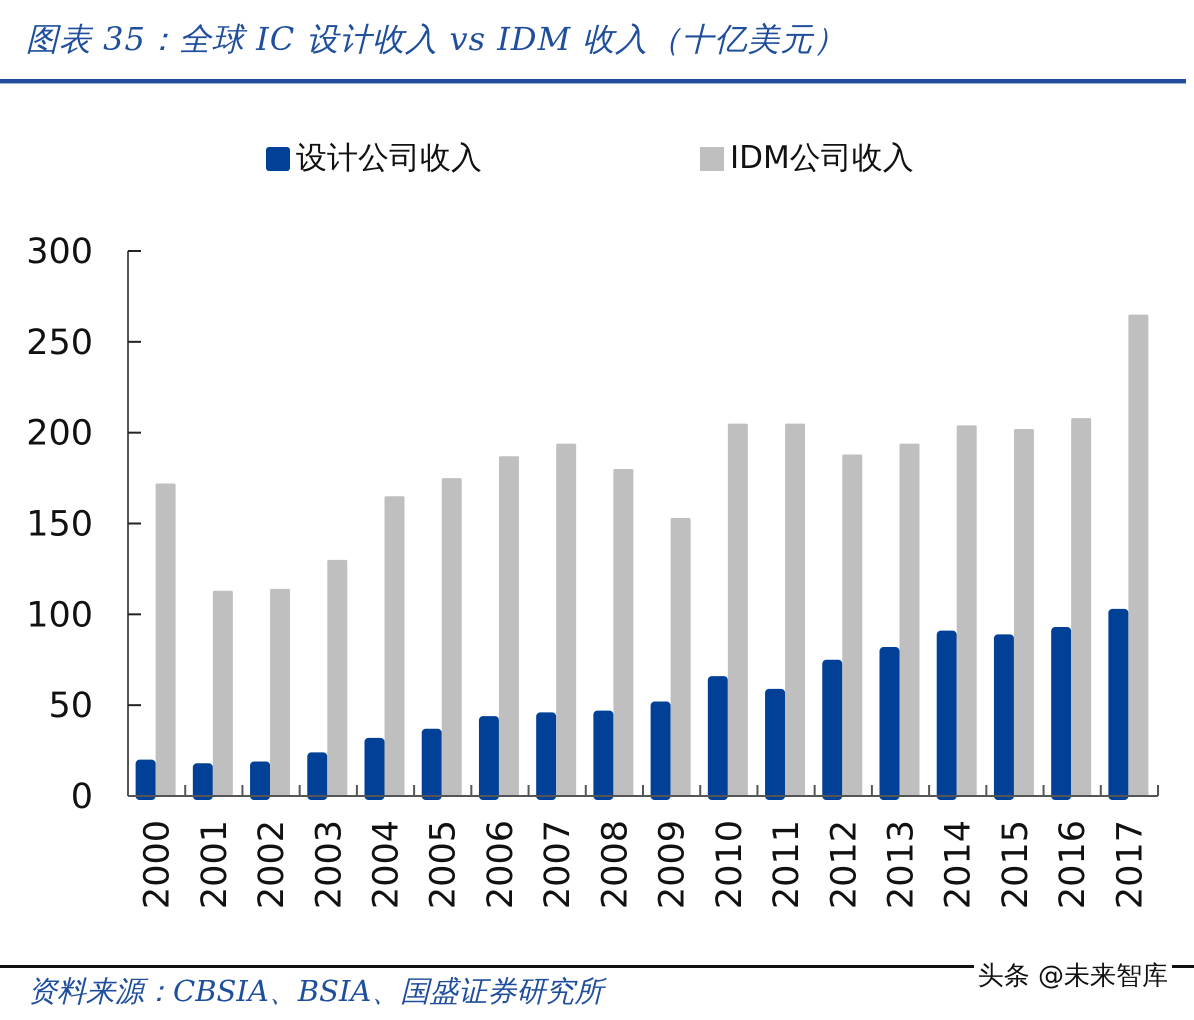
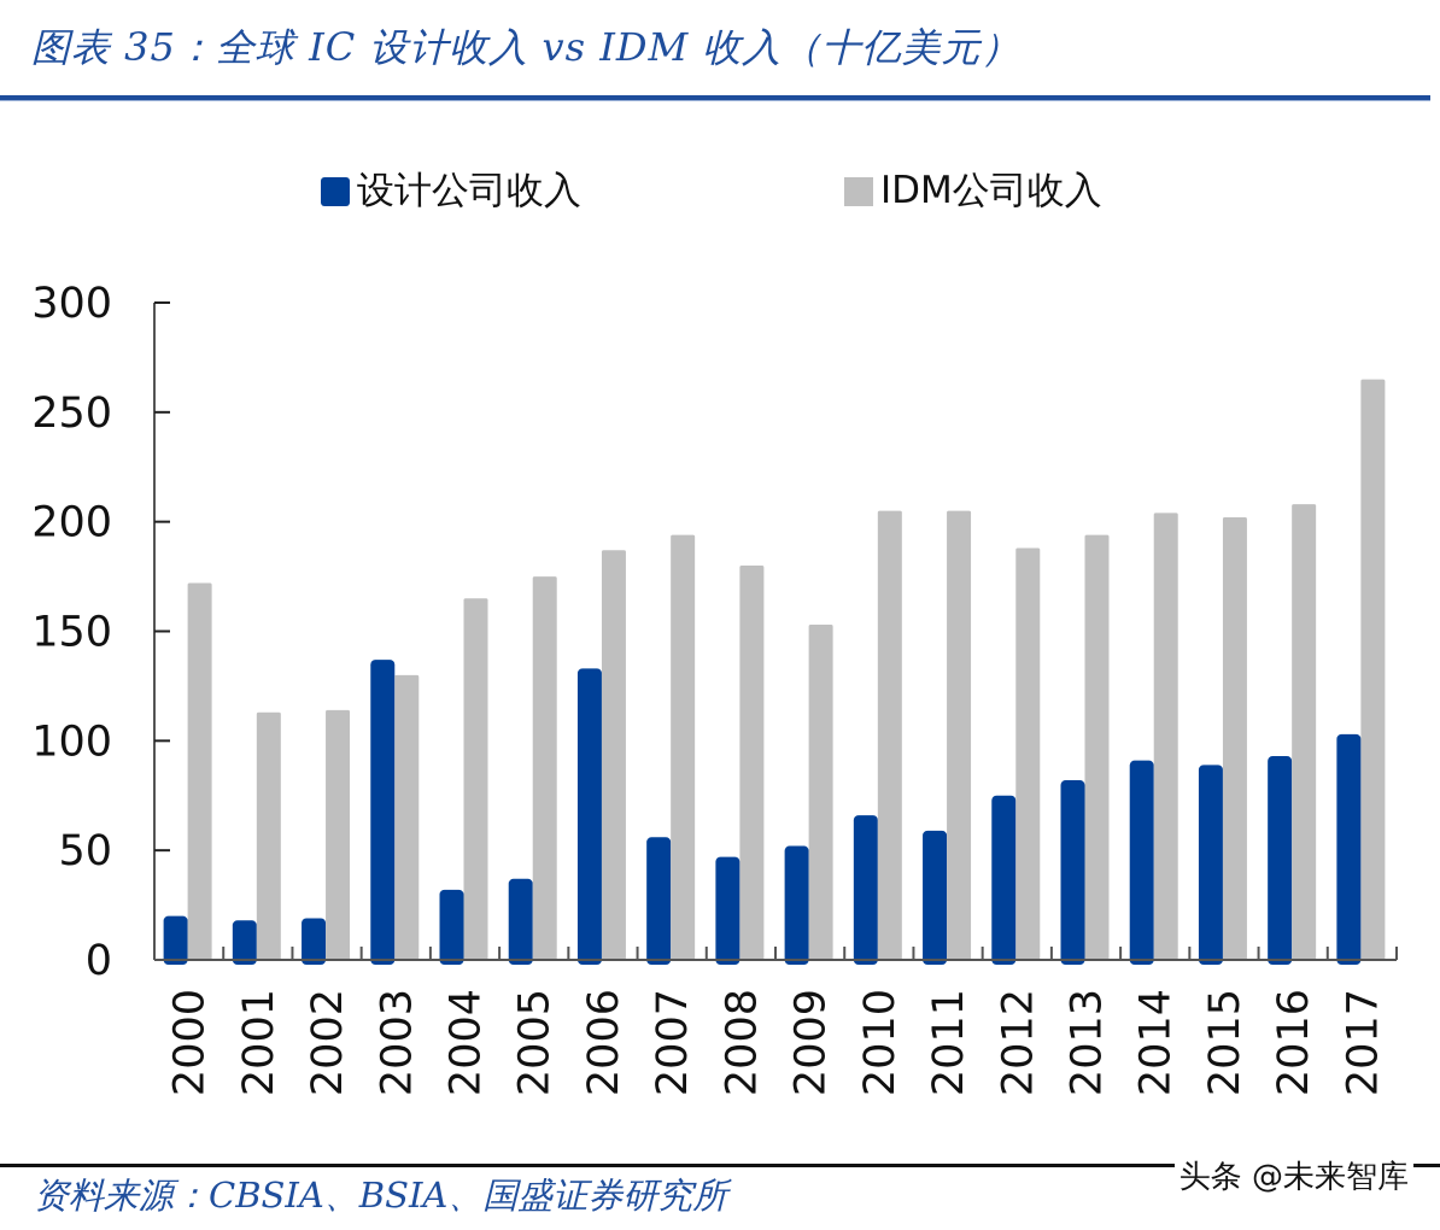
设计公司收入/2003: 24 -> 137
设计公司收入/2006: 44 -> 133
设计公司收入/2007: 46 -> 56
